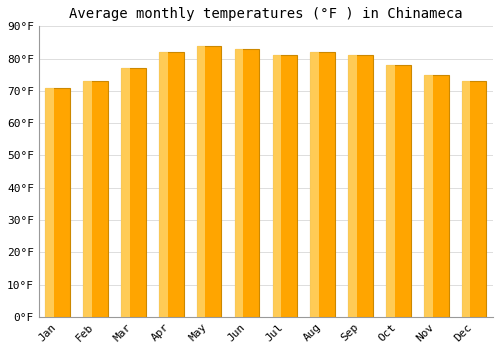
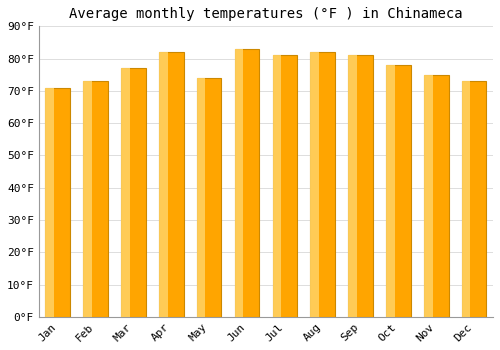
May: 84°F -> 74°F
